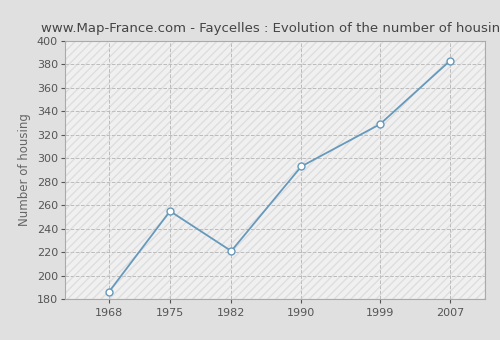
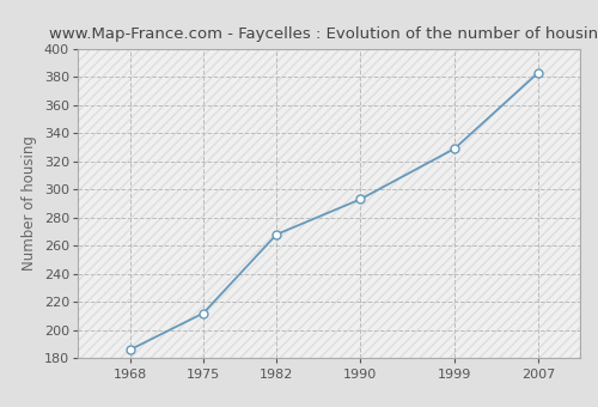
1975: 255 -> 212
1982: 221 -> 268
